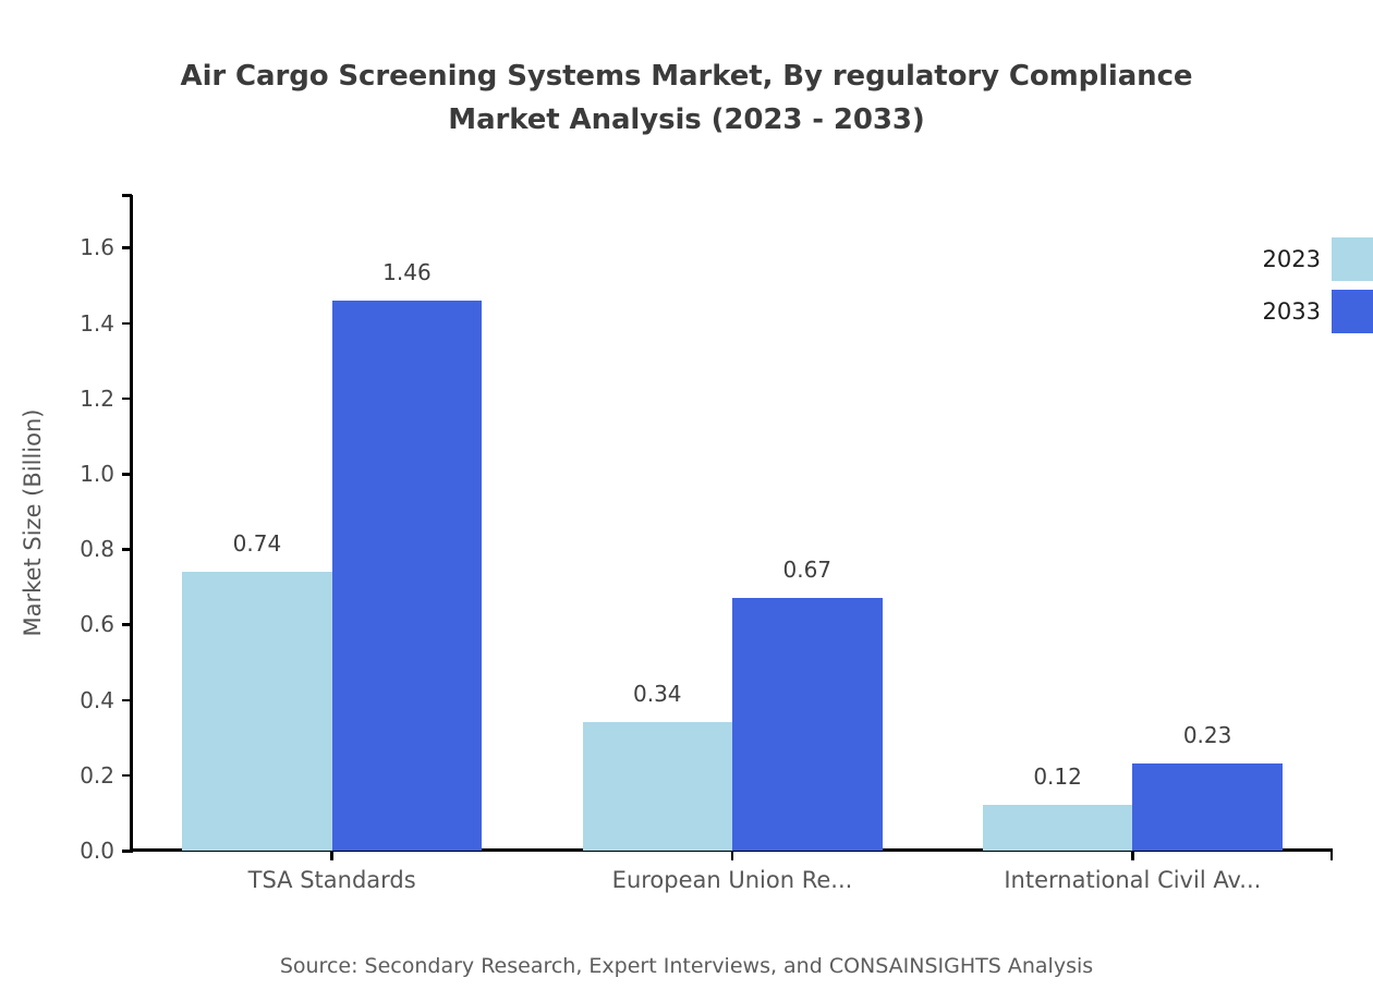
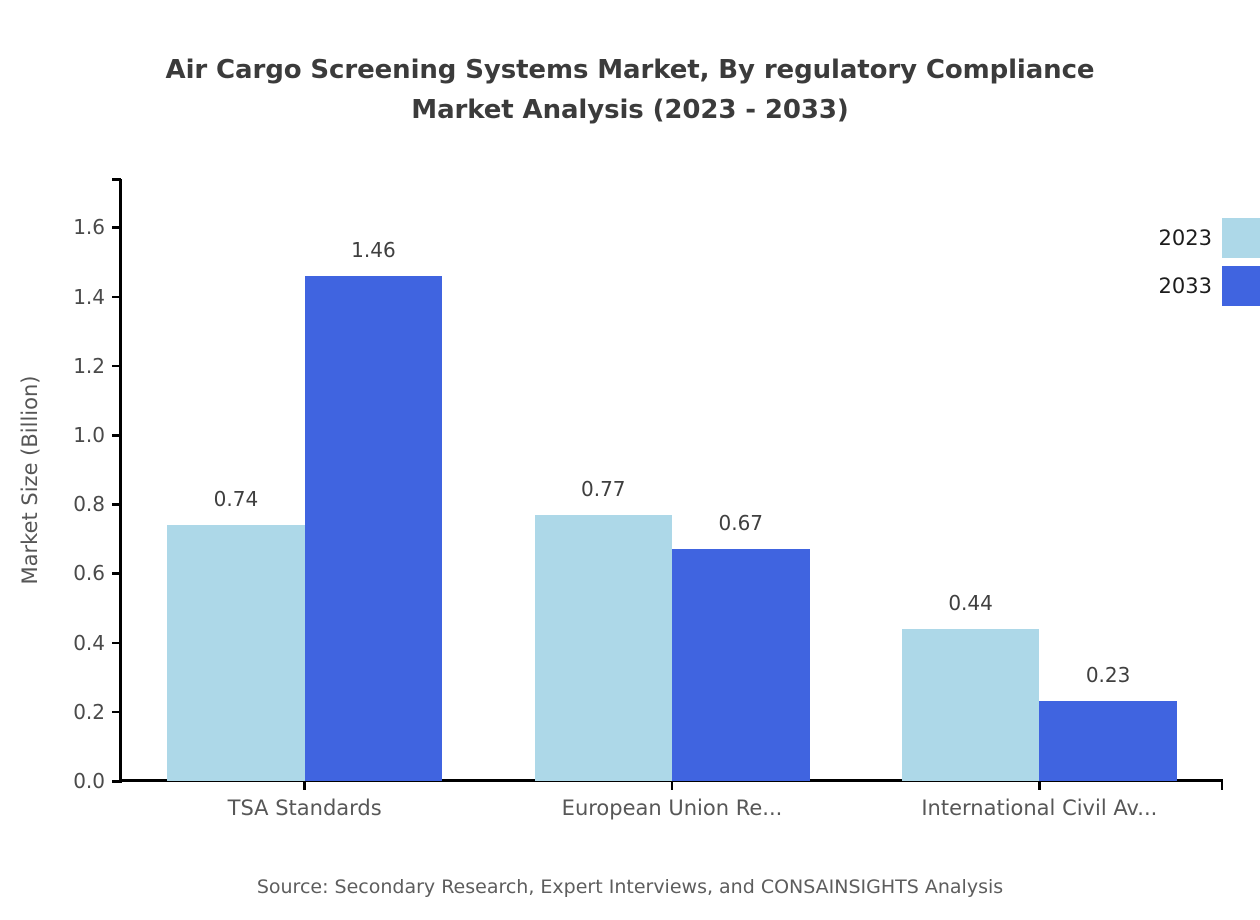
2023/European Union Re...: 0.34 -> 0.77
2023/International Civil Av...: 0.12 -> 0.44
